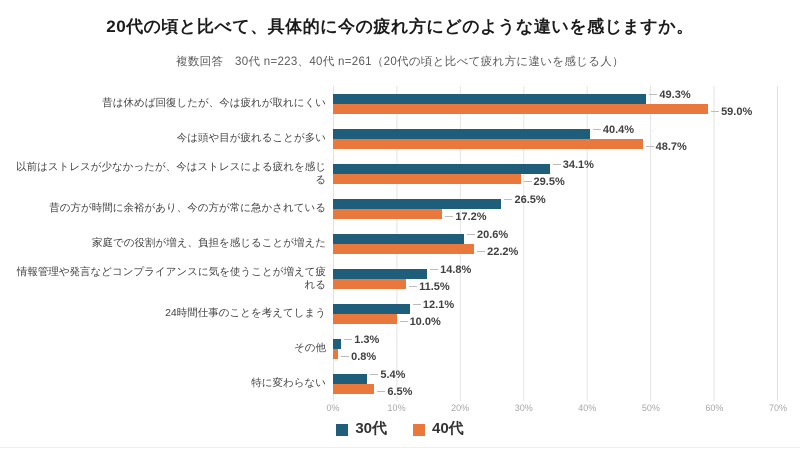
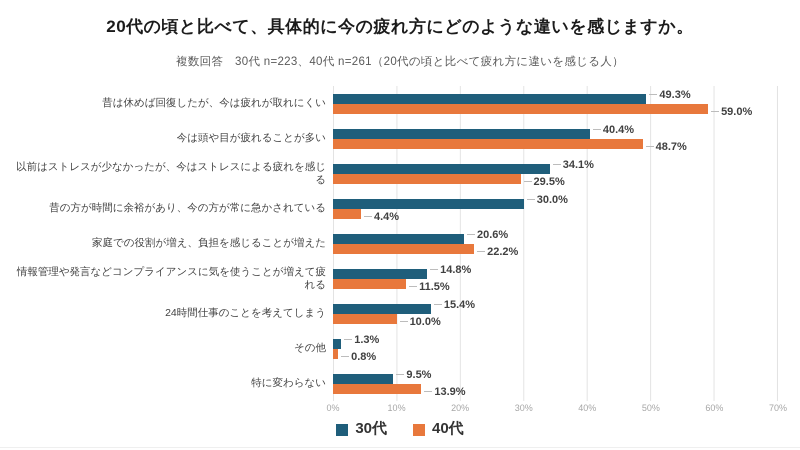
30代/昔の方が時間に余裕があり、今の方が常に急かされている: 26.5% -> 30.0%
40代/昔の方が時間に余裕があり、今の方が常に急かされている: 17.2% -> 4.4%
30代/24時間仕事のことを考えてしまう: 12.1% -> 15.4%
30代/特に変わらない: 5.4% -> 9.5%
40代/特に変わらない: 6.5% -> 13.9%
